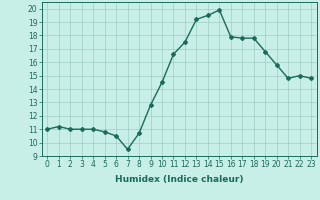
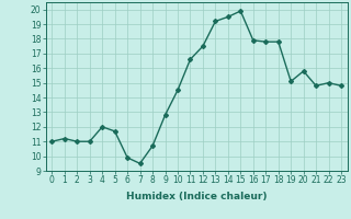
4: 11.0 -> 12.0
5: 10.8 -> 11.7
6: 10.5 -> 9.9
19: 16.8 -> 15.1
